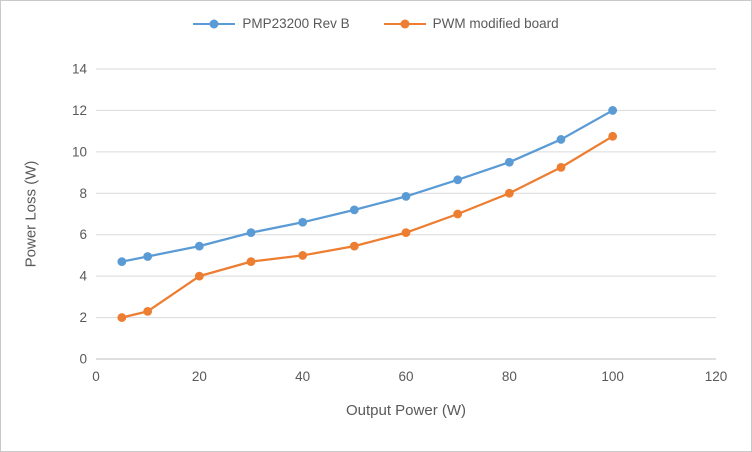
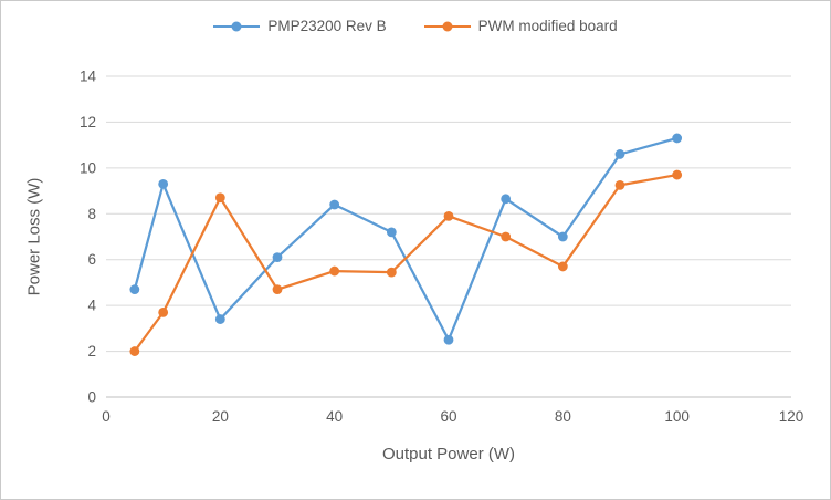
PMP23200 Rev B/10: 5.0 -> 9.3
PWM modified board/10: 2.3 -> 3.7
PMP23200 Rev B/20: 5.5 -> 3.4
PWM modified board/20: 4.0 -> 8.7
PMP23200 Rev B/40: 6.6 -> 8.4
PWM modified board/40: 5.0 -> 5.5
PMP23200 Rev B/60: 7.8 -> 2.5
PWM modified board/60: 6.1 -> 7.9
PMP23200 Rev B/80: 9.5 -> 7.0
PWM modified board/80: 8.0 -> 5.7
PMP23200 Rev B/100: 12.0 -> 11.3
PWM modified board/100: 10.8 -> 9.7
